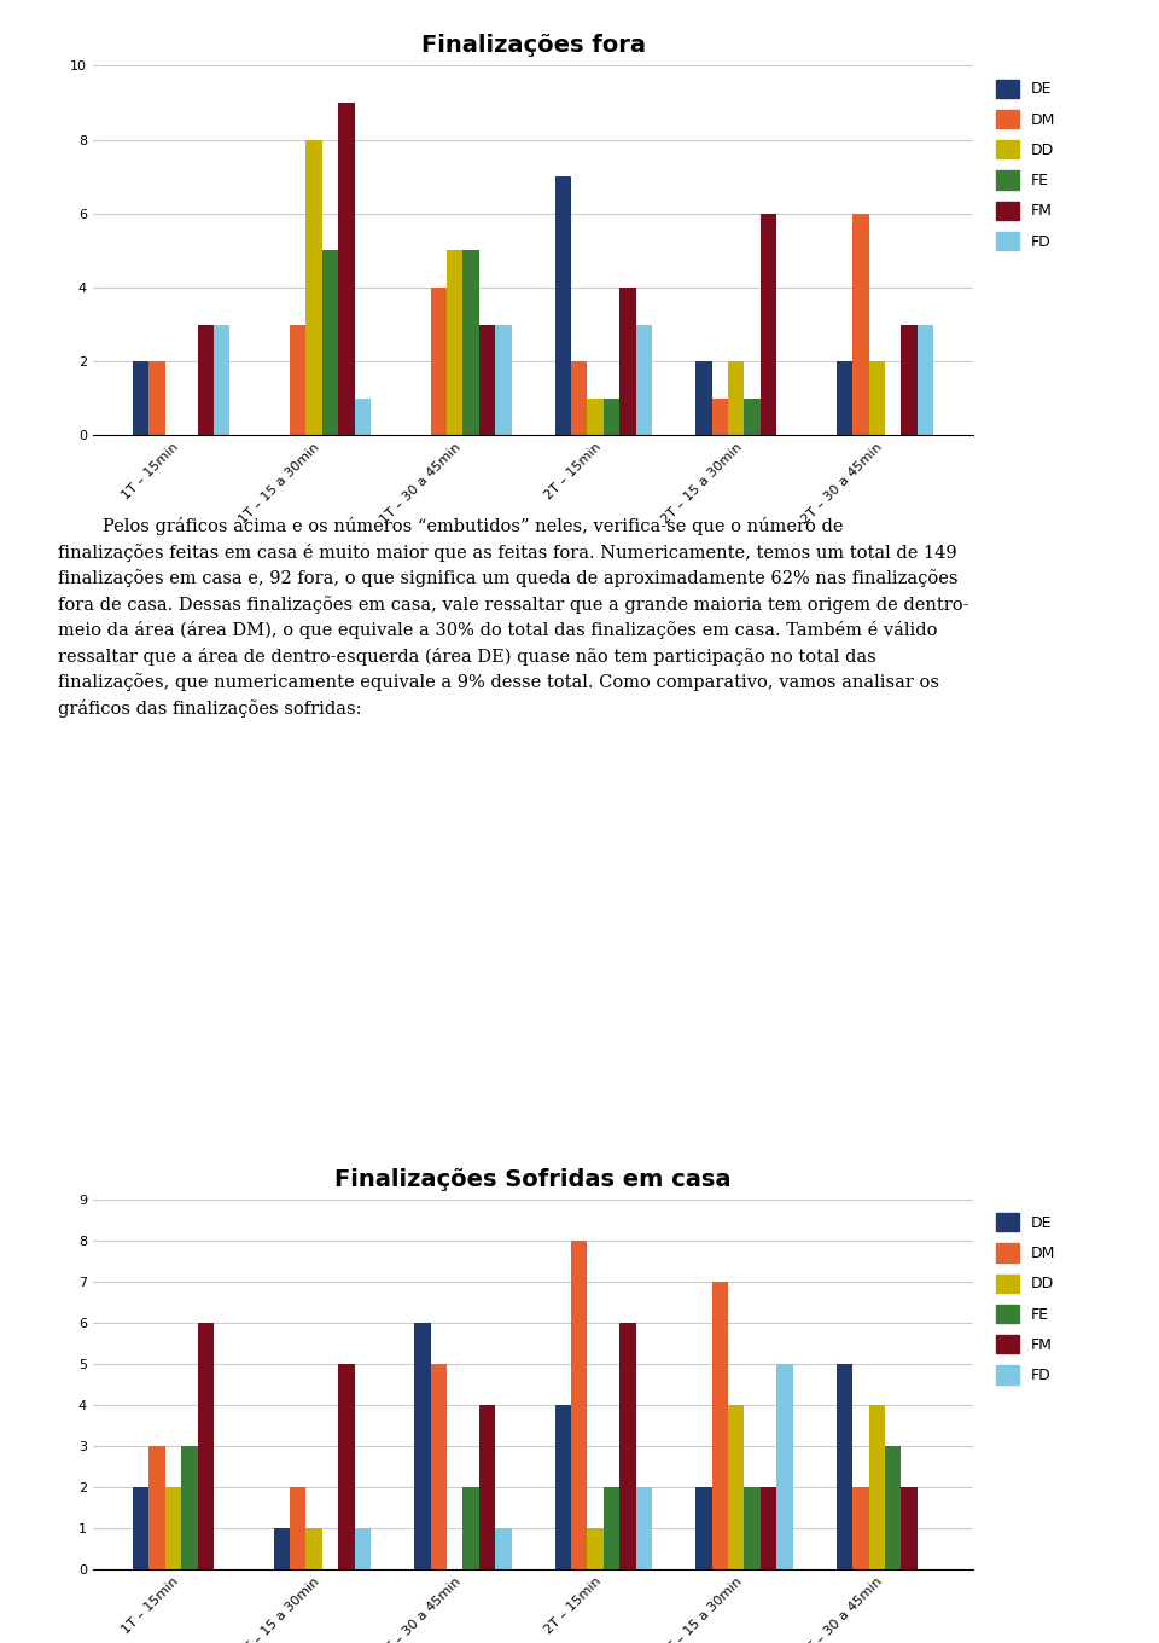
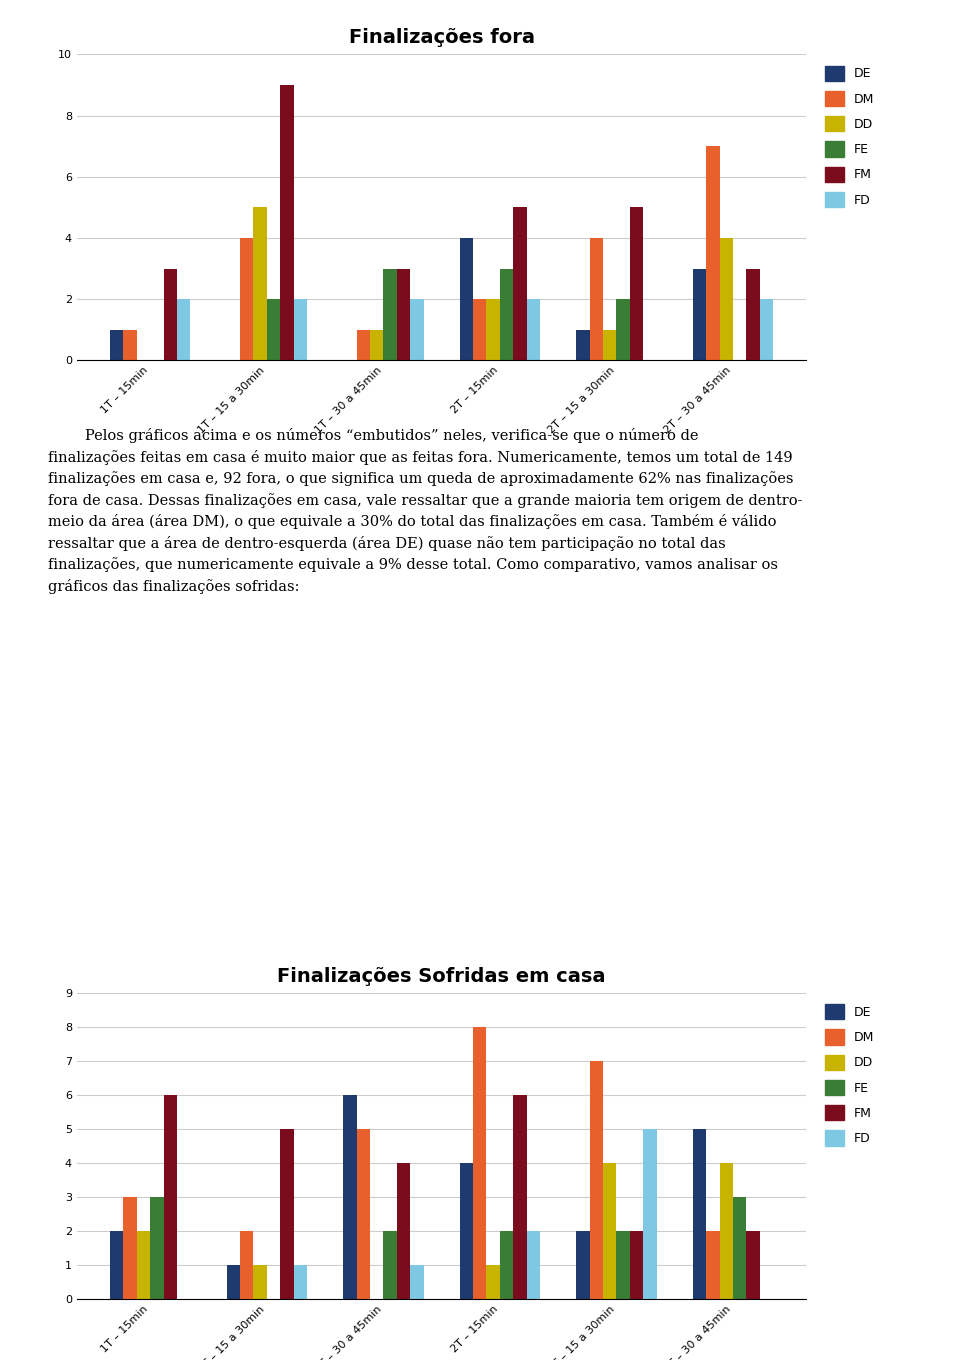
Finalizações fora/DE/1T – 15min: 2 -> 1
Finalizações fora/DM/1T – 15min: 2 -> 1
Finalizações fora/FD/1T – 15min: 3 -> 2
Finalizações fora/DM/1T – 15 a 30min: 3 -> 4
Finalizações fora/DD/1T – 15 a 30min: 8 -> 5
Finalizações fora/FE/1T – 15 a 30min: 5 -> 2
Finalizações fora/FD/1T – 15 a 30min: 1 -> 2
Finalizações fora/DM/1T – 30 a 45min: 4 -> 1
Finalizações fora/DD/1T – 30 a 45min: 5 -> 1
Finalizações fora/FE/1T – 30 a 45min: 5 -> 3
Finalizações fora/FD/1T – 30 a 45min: 3 -> 2
Finalizações fora/DE/2T – 15min: 7 -> 4
Finalizações fora/DD/2T – 15min: 1 -> 2
Finalizações fora/FE/2T – 15min: 1 -> 3
Finalizações fora/FM/2T – 15min: 4 -> 5
Finalizações fora/FD/2T – 15min: 3 -> 2
Finalizações fora/DE/2T – 15 a 30min: 2 -> 1
Finalizações fora/DM/2T – 15 a 30min: 1 -> 4
Finalizações fora/DD/2T – 15 a 30min: 2 -> 1
Finalizações fora/FE/2T – 15 a 30min: 1 -> 2
Finalizações fora/FM/2T – 15 a 30min: 6 -> 5
Finalizações fora/DE/2T – 30 a 45min: 2 -> 3
Finalizações fora/DM/2T – 30 a 45min: 6 -> 7
Finalizações fora/DD/2T – 30 a 45min: 2 -> 4
Finalizações fora/FD/2T – 30 a 45min: 3 -> 2
